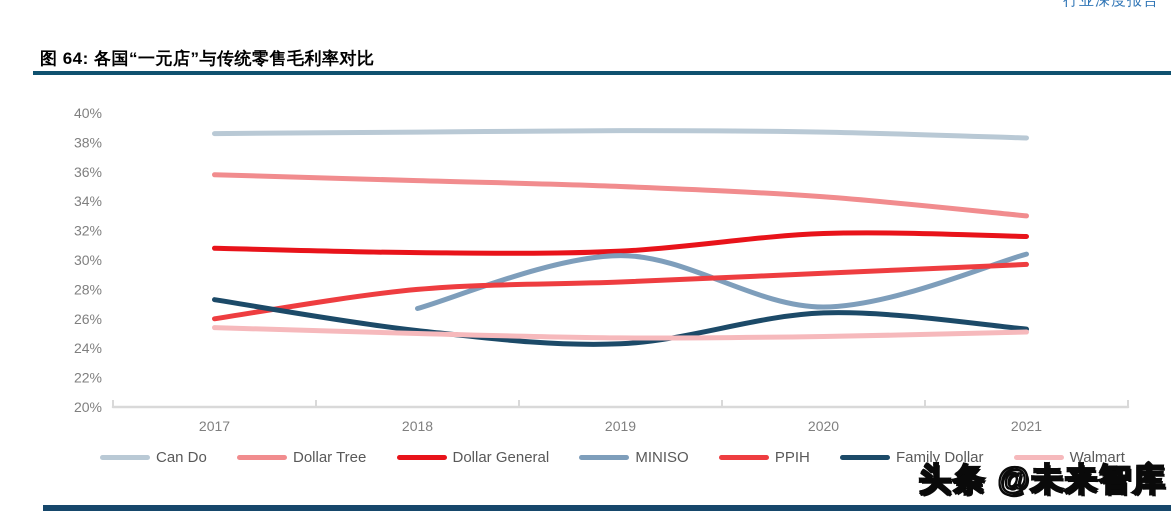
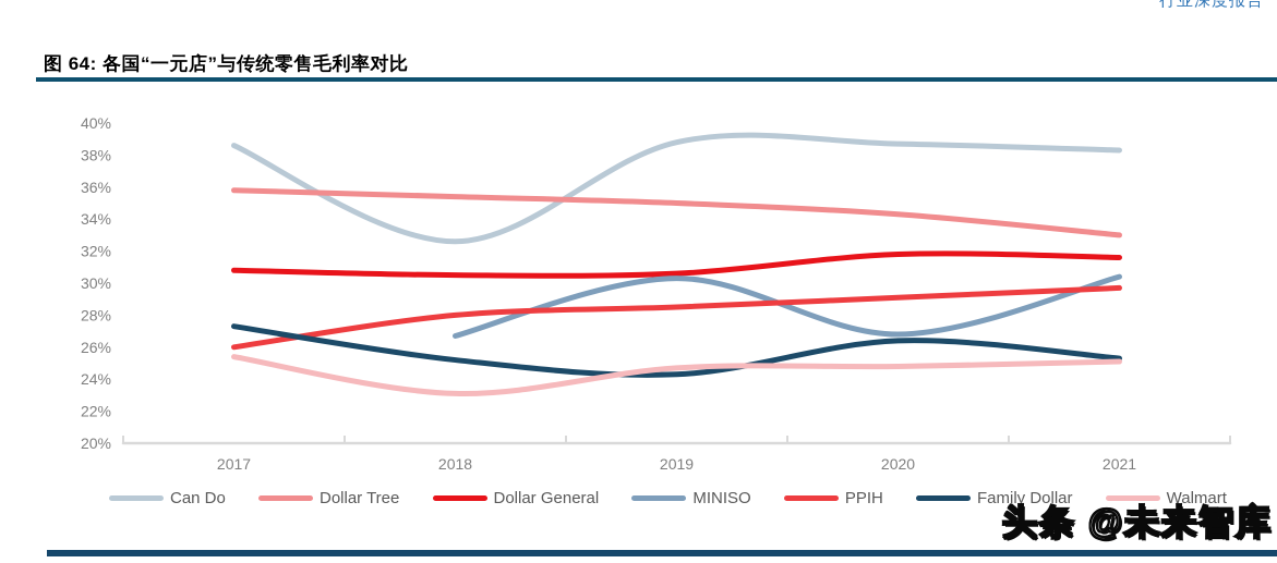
Can Do/2018: 38.7% -> 32.6%
Walmart/2018: 25.0% -> 23.1%
